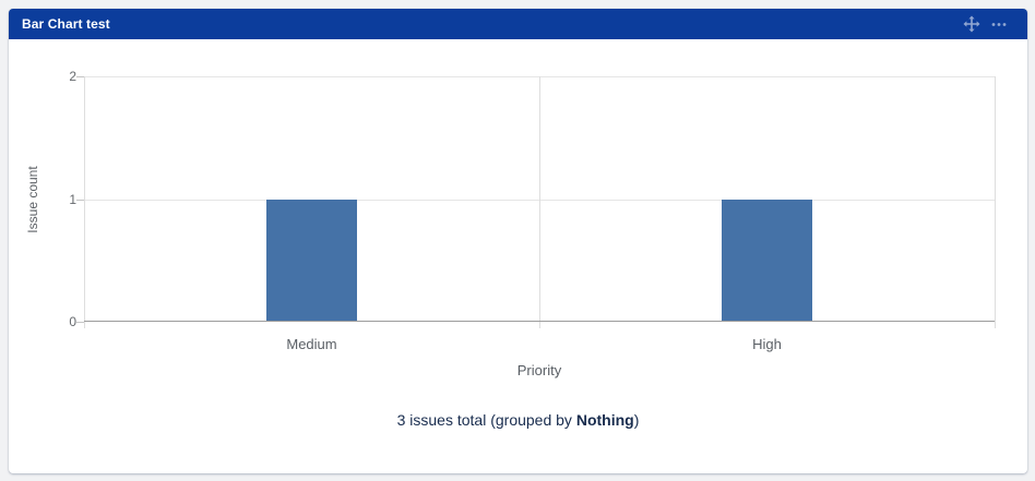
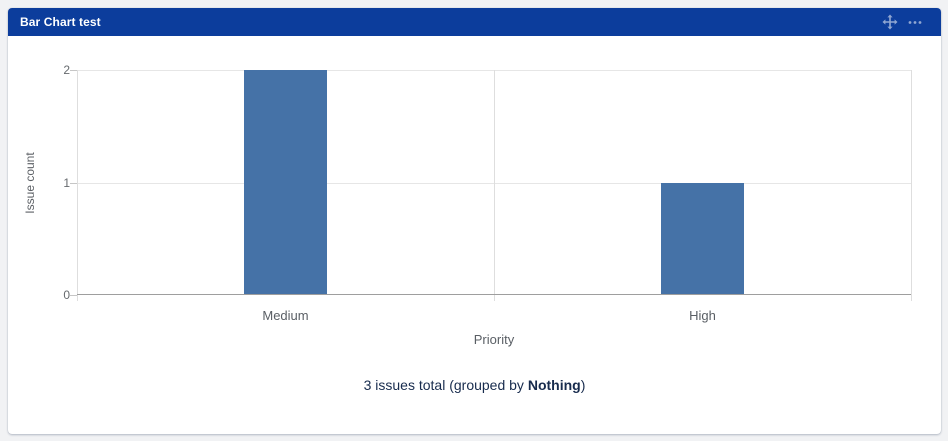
Medium: 1 -> 2
